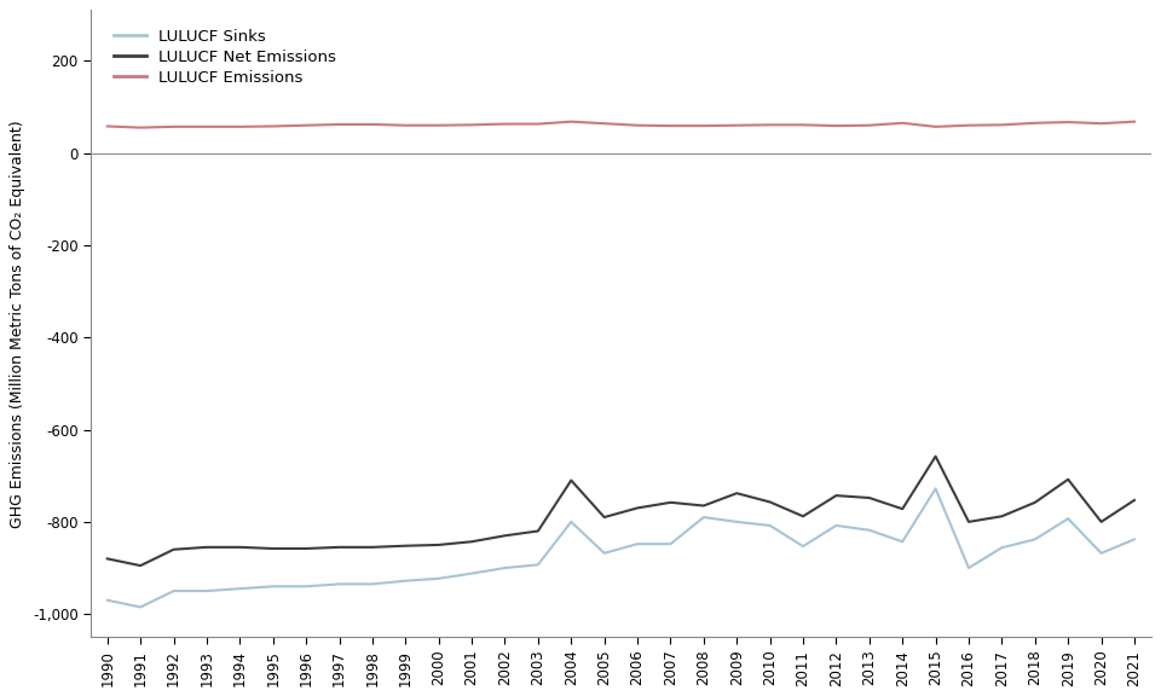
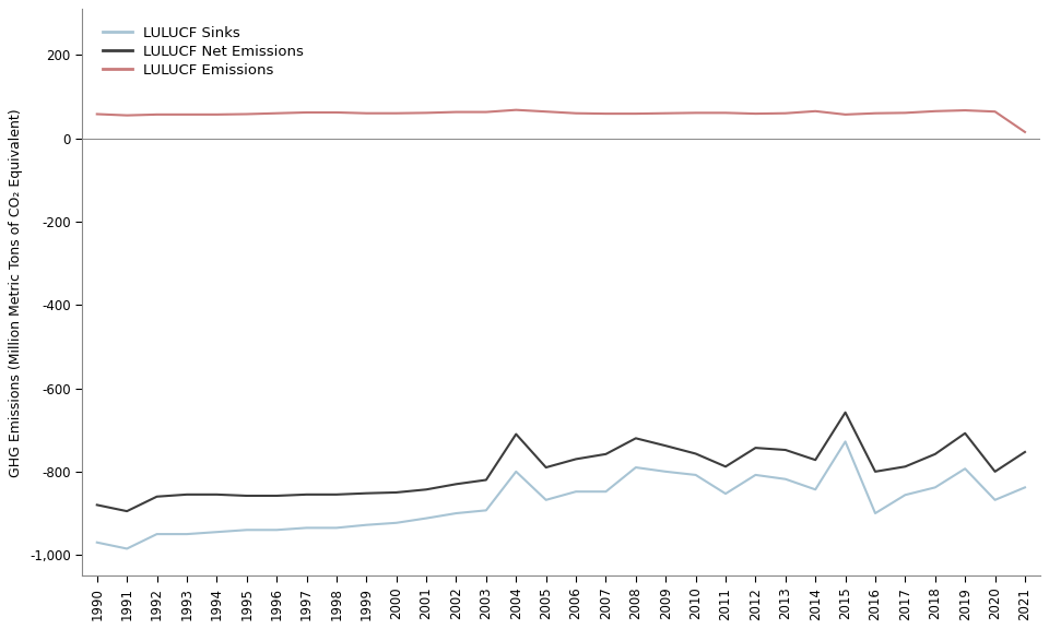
LULUCF Net Emissions/2008: -765 -> -720
LULUCF Emissions/2021: 68 -> 15
